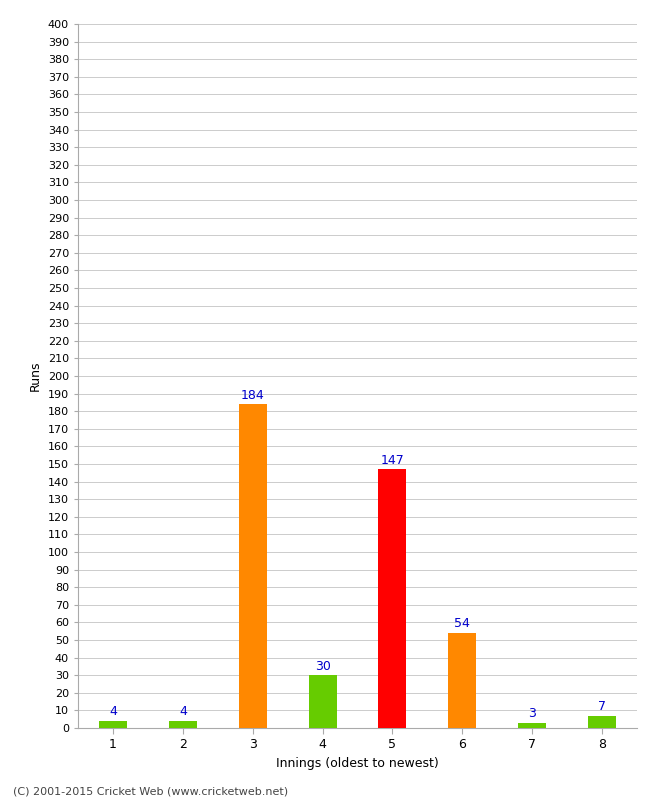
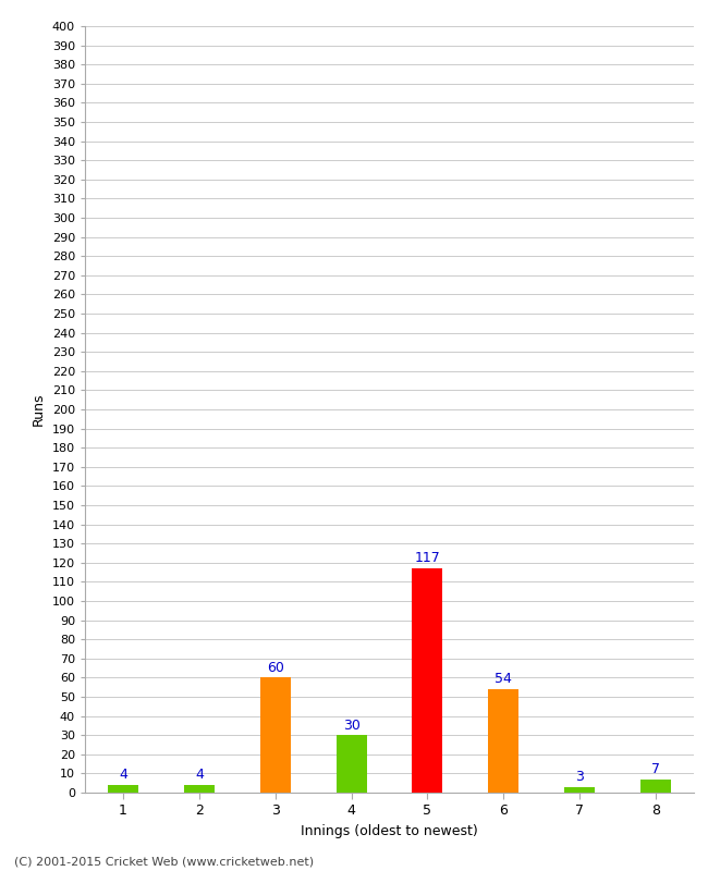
3: 184 -> 60
5: 147 -> 117
